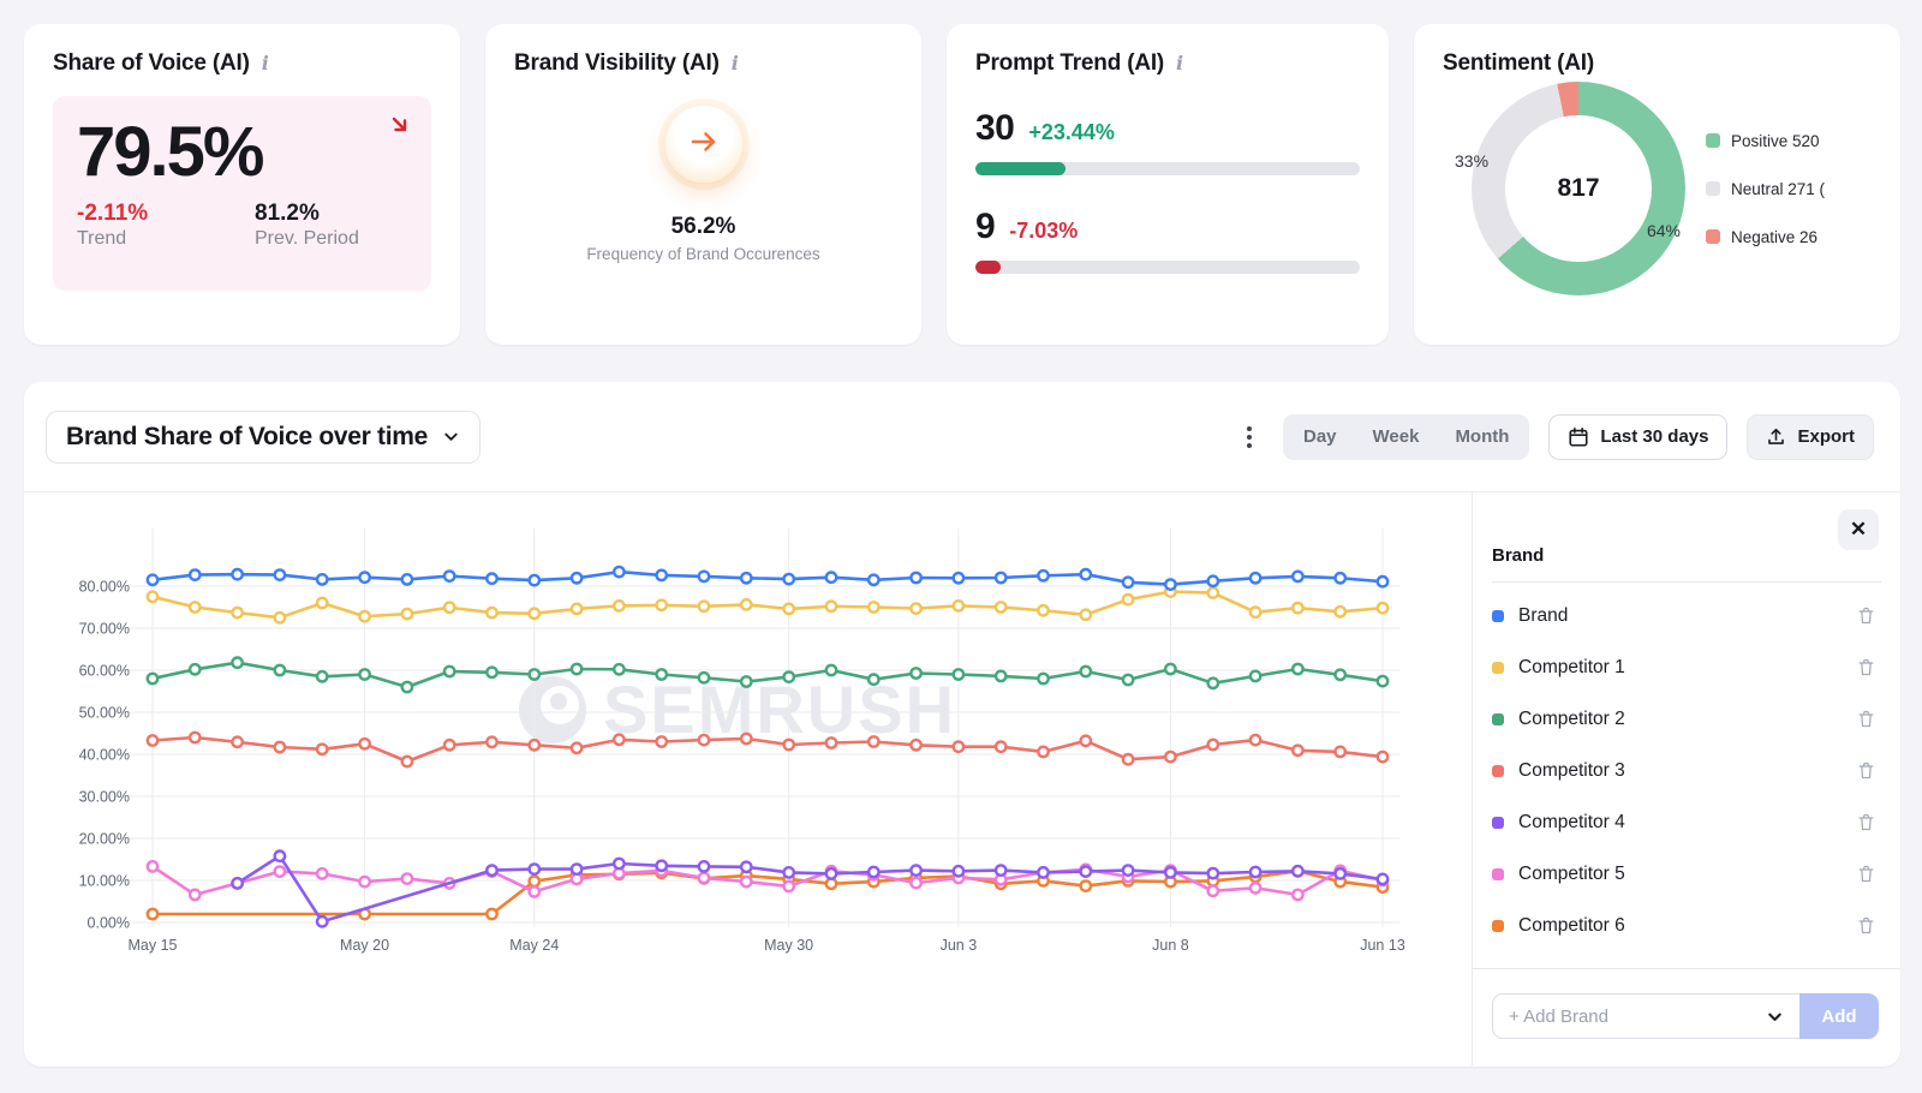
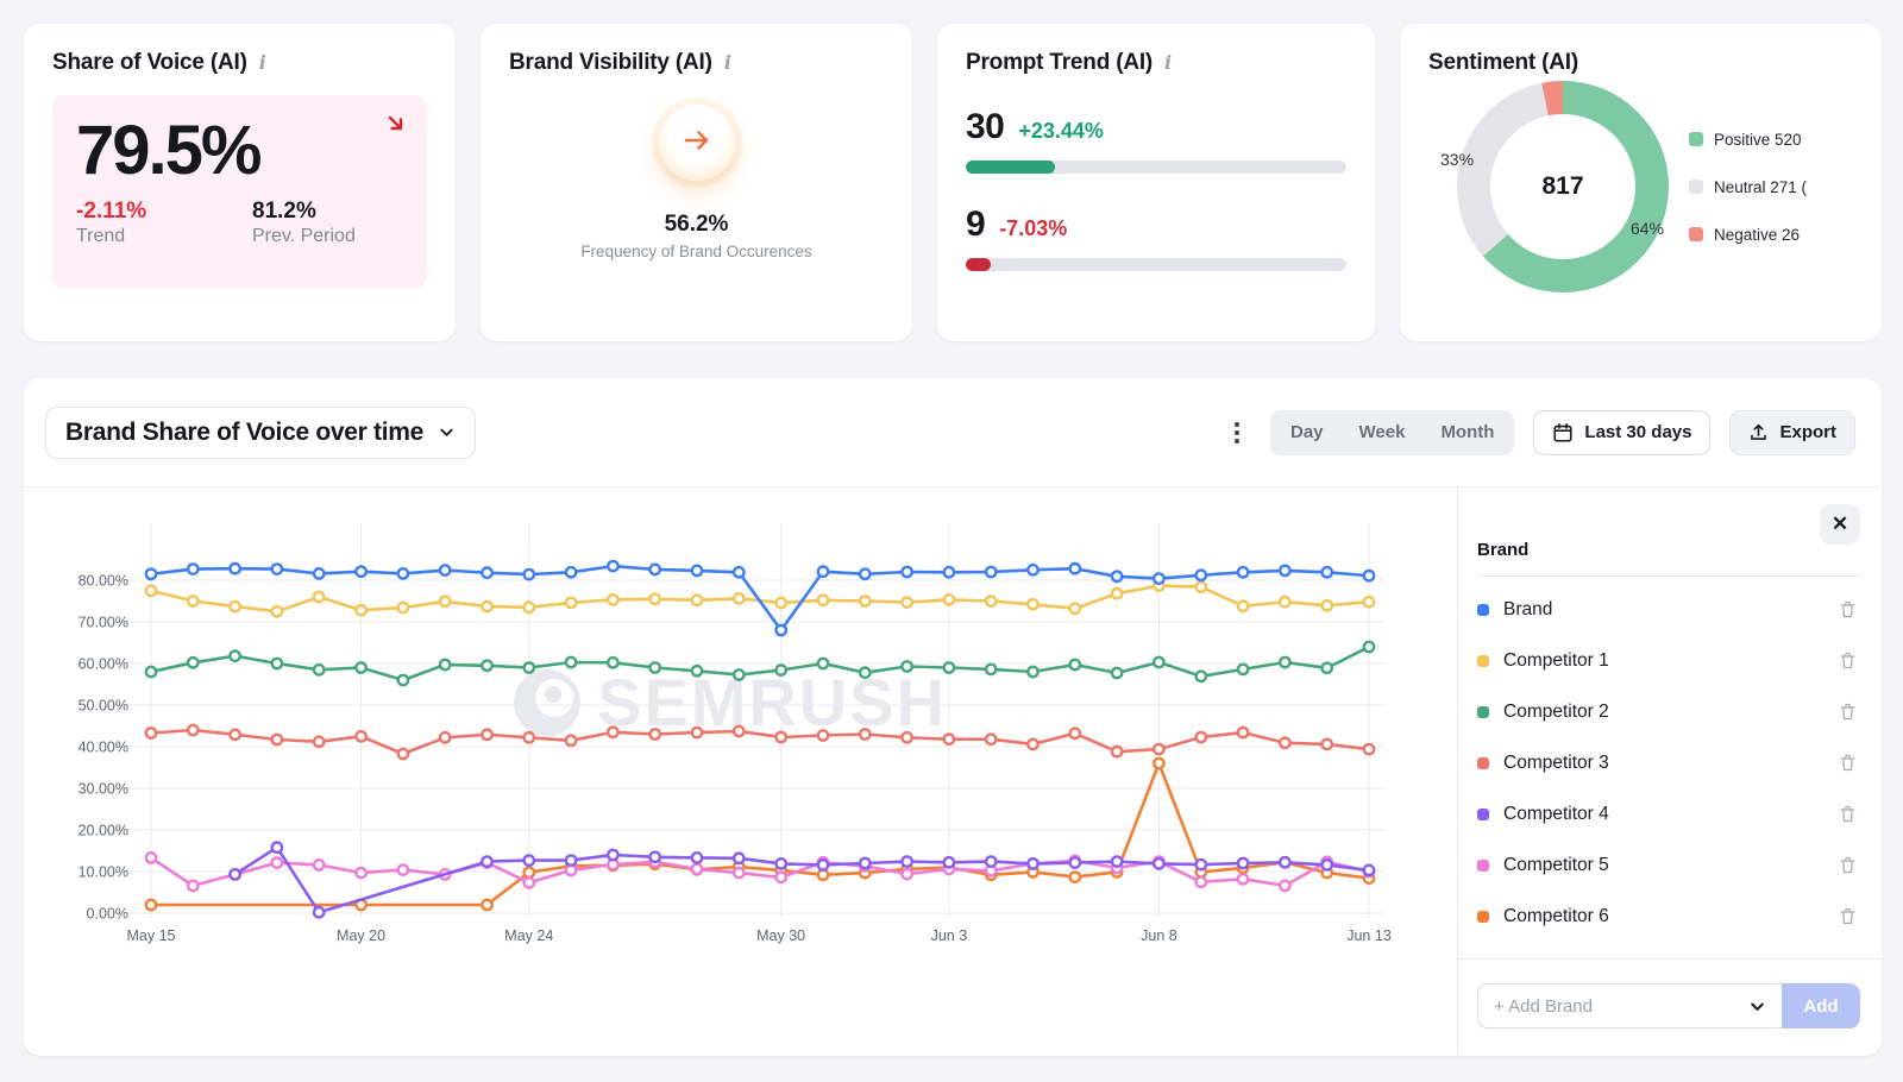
Brand/May 30: 82% -> 68%
Competitor 6/Jun 8: 10% -> 36%
Competitor 2/Jun 13: 57% -> 64%
